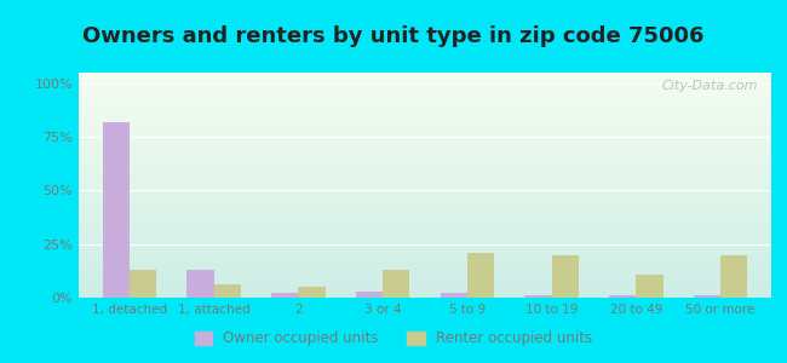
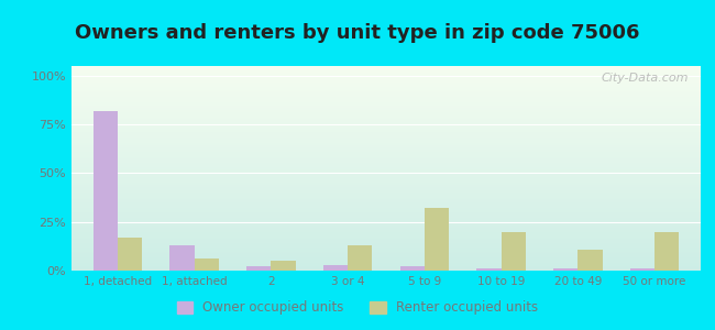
Renter occupied units/1, detached: 13% -> 17%
Renter occupied units/5 to 9: 21% -> 32%
